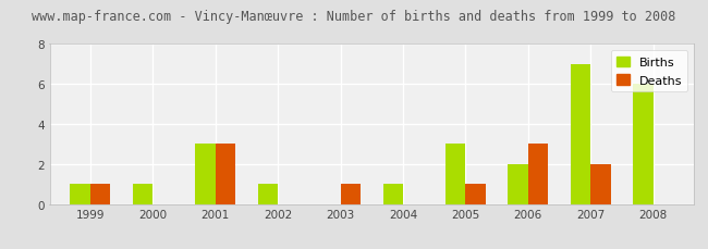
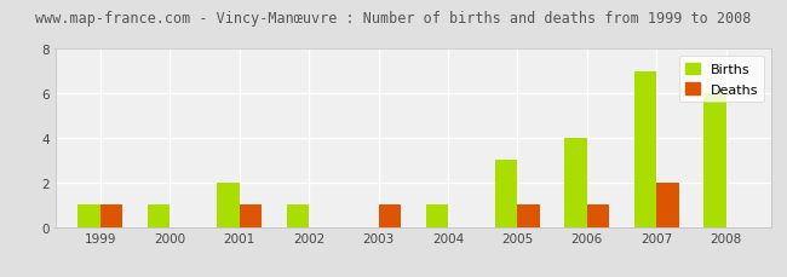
Births/2001: 3 -> 2
Deaths/2001: 3 -> 1
Births/2006: 2 -> 4
Deaths/2006: 3 -> 1
